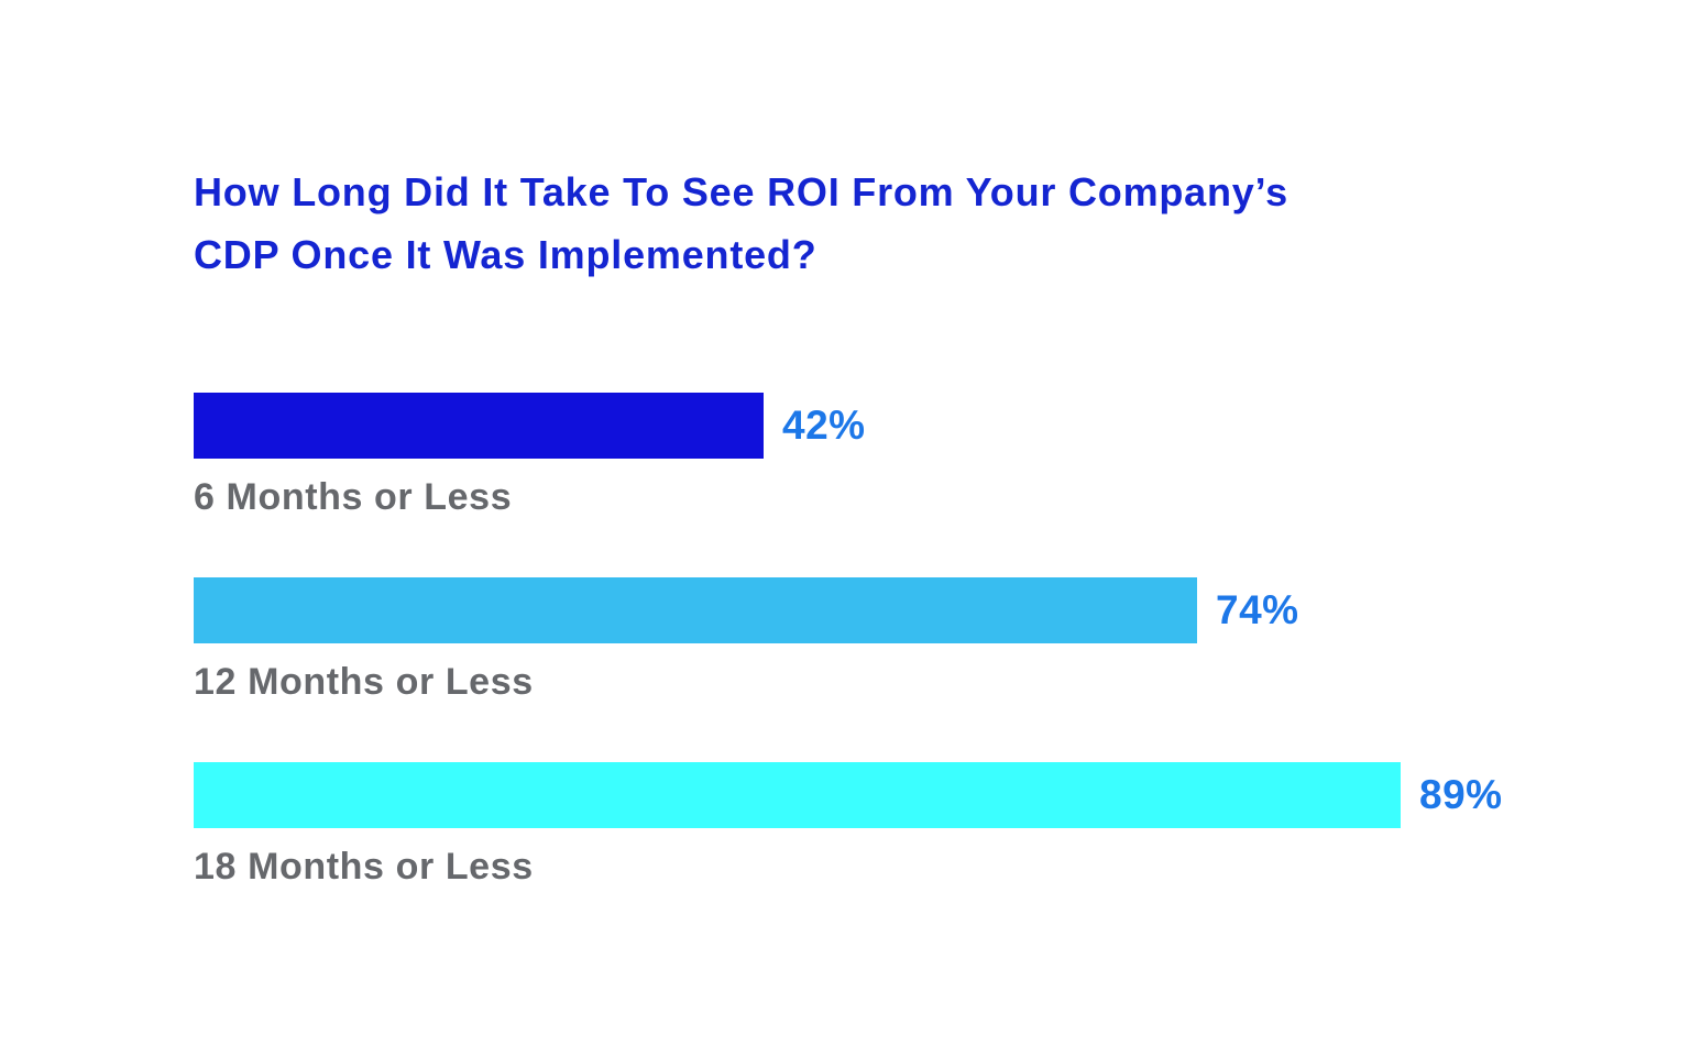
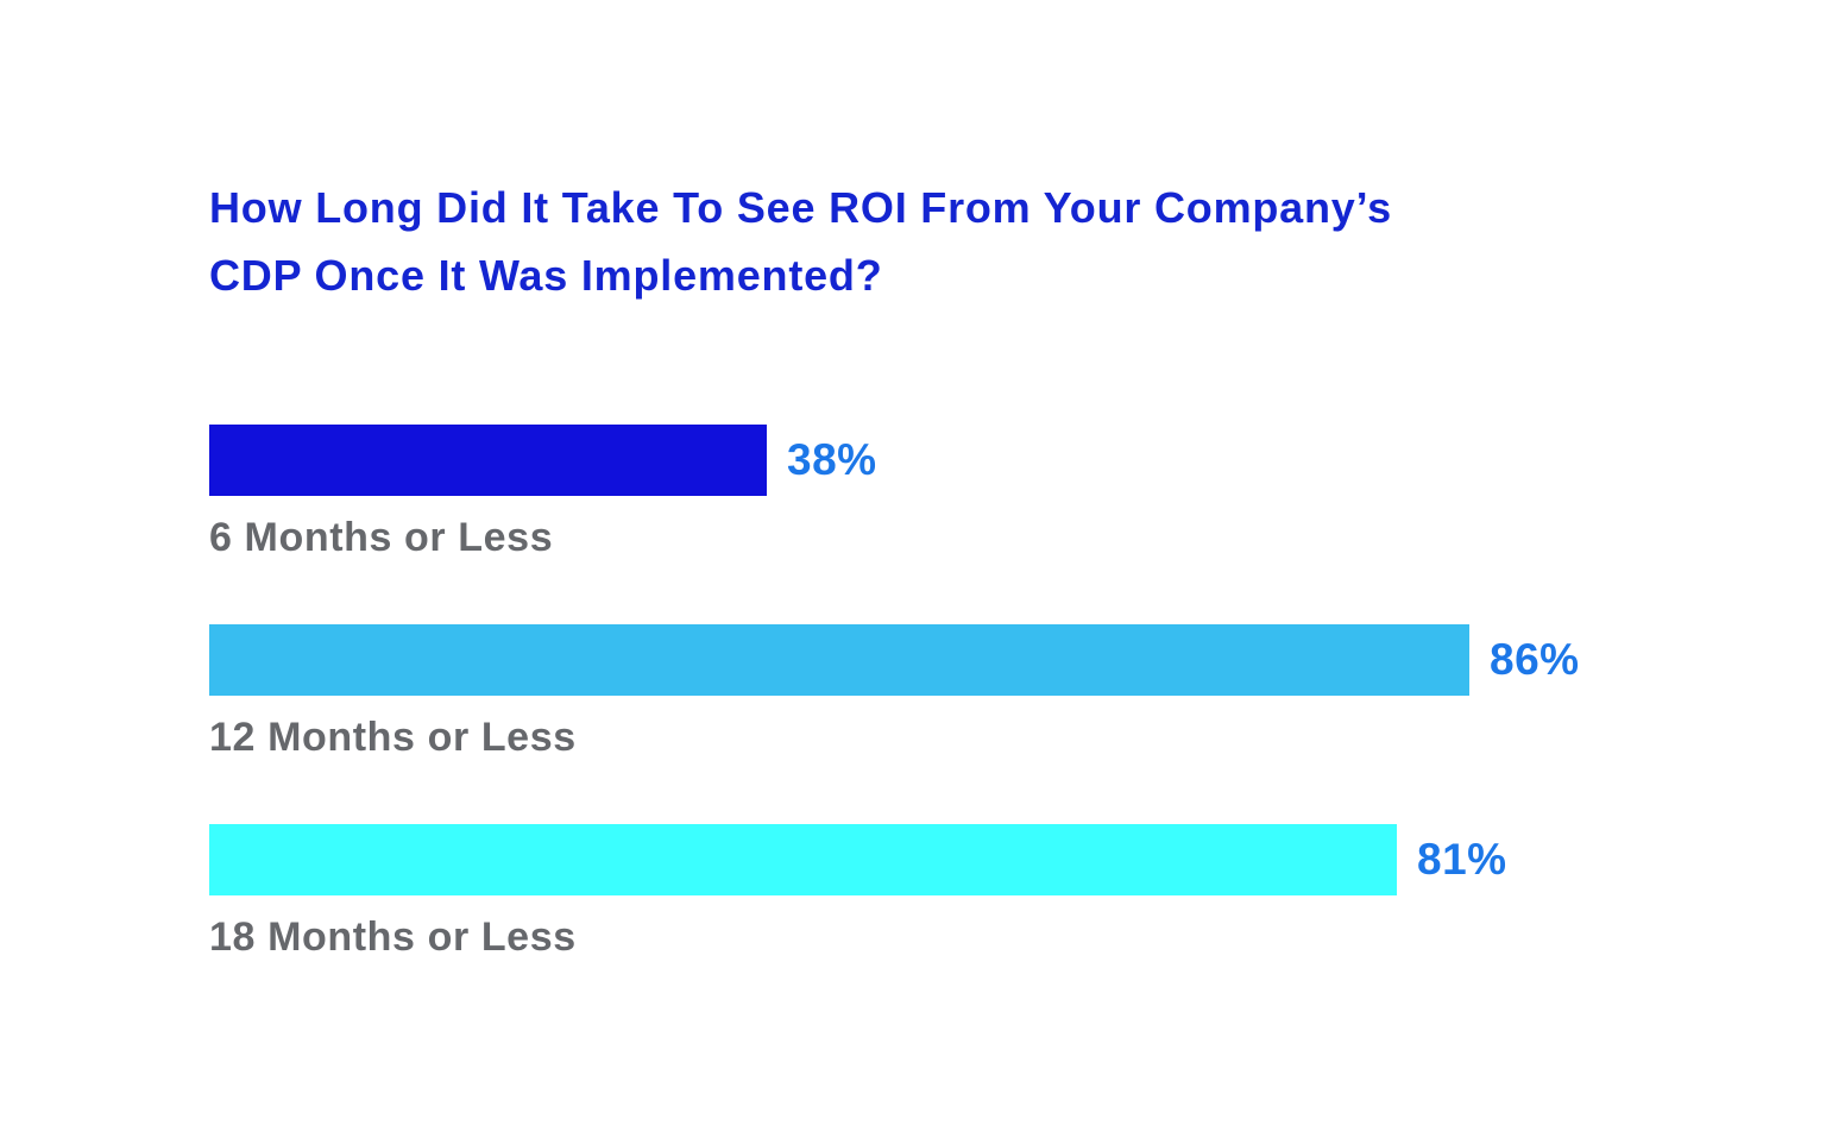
6 Months or Less: 42% -> 38%
12 Months or Less: 74% -> 86%
18 Months or Less: 89% -> 81%
